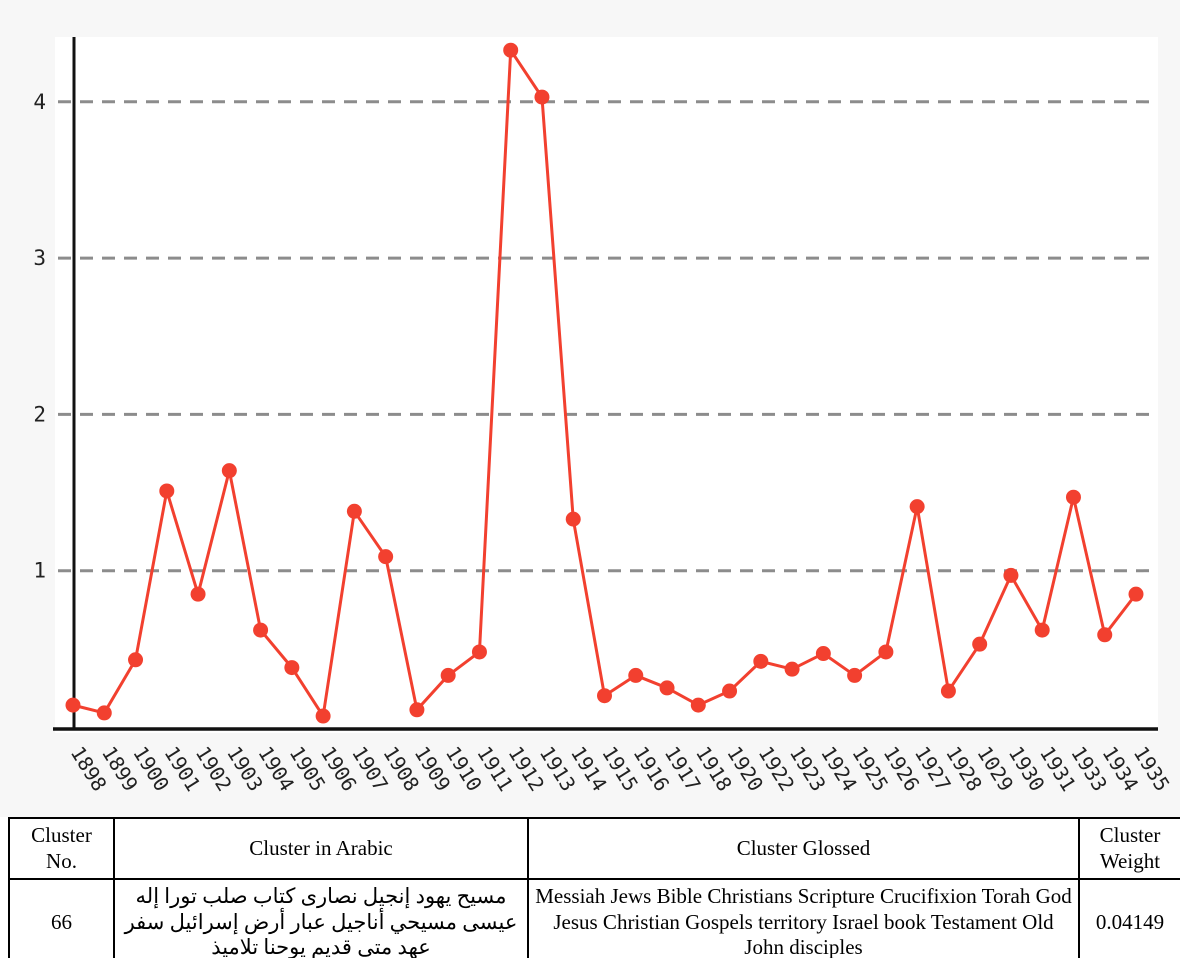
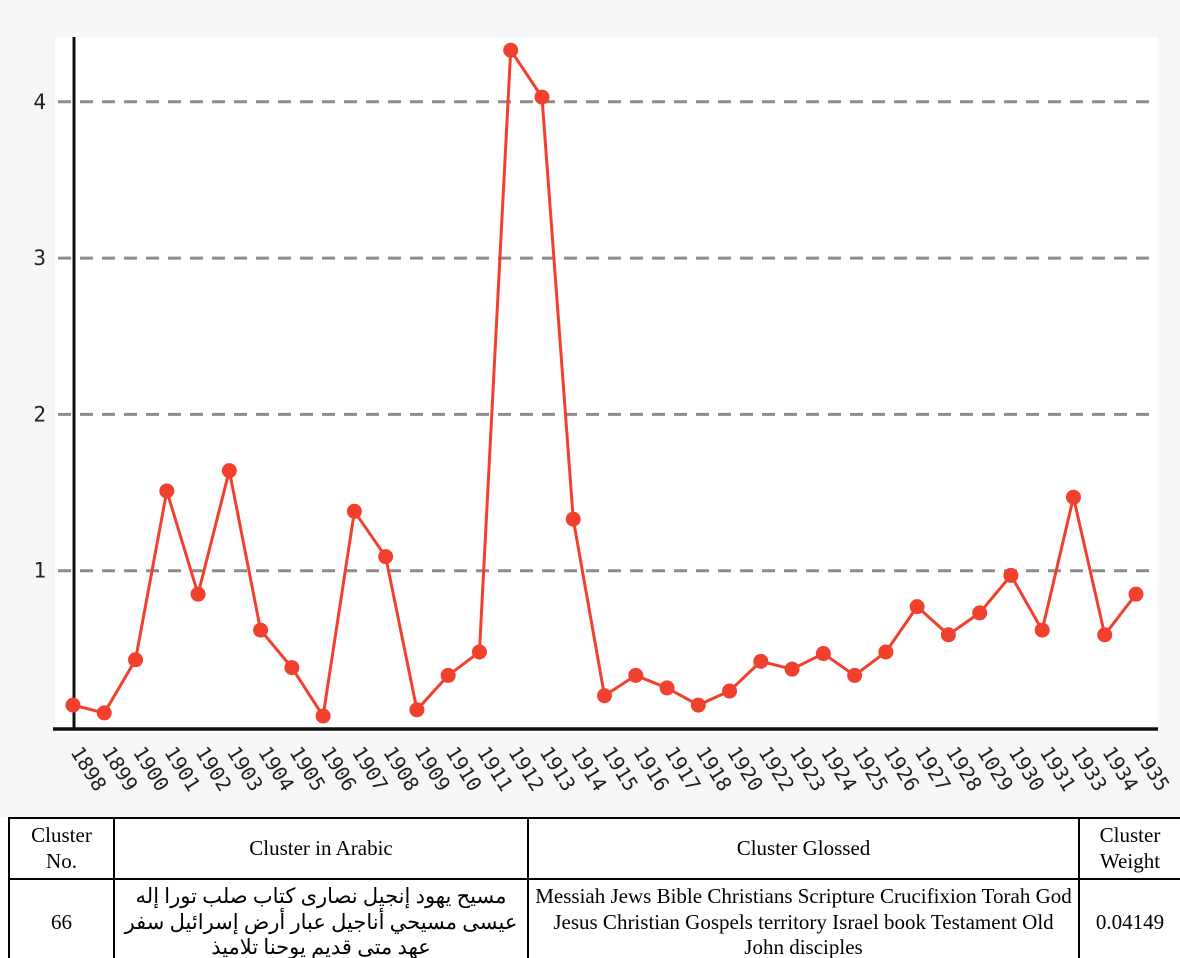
1927: 1.41 -> 0.77
1928: 0.23 -> 0.59
1029: 0.53 -> 0.73
